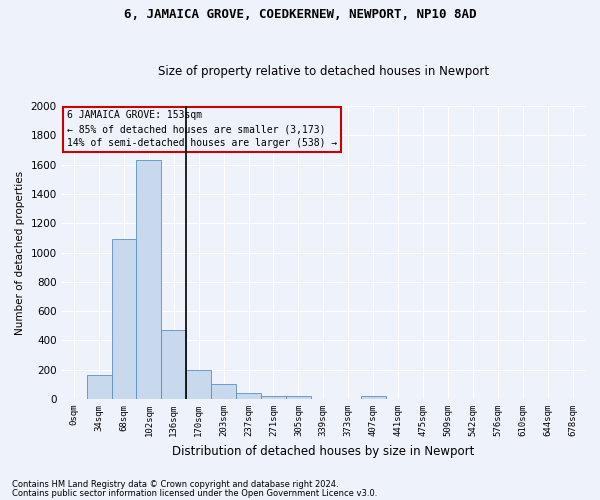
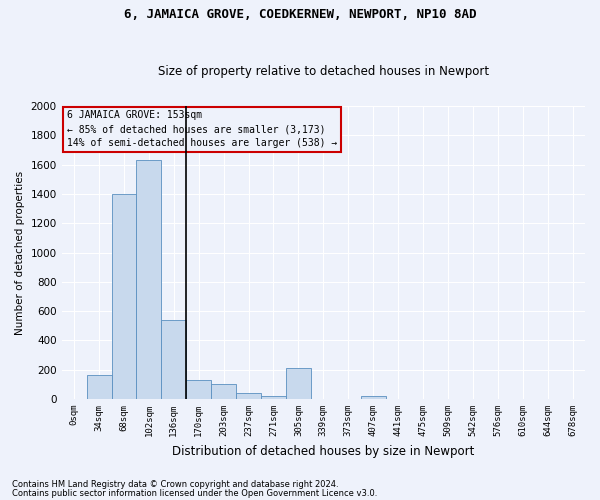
68sqm: 1090 -> 1400
136sqm: 470 -> 540
170sqm: 200 -> 130
305sqm: 20 -> 210
